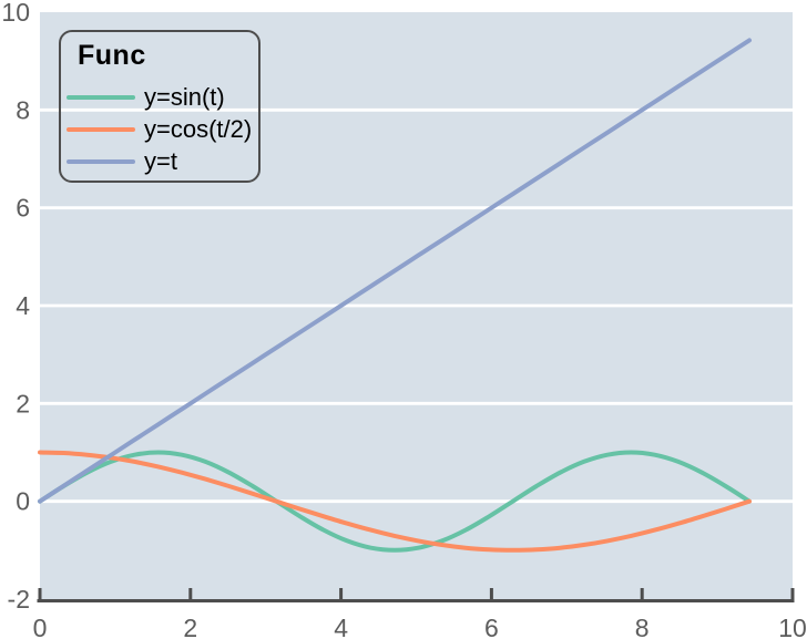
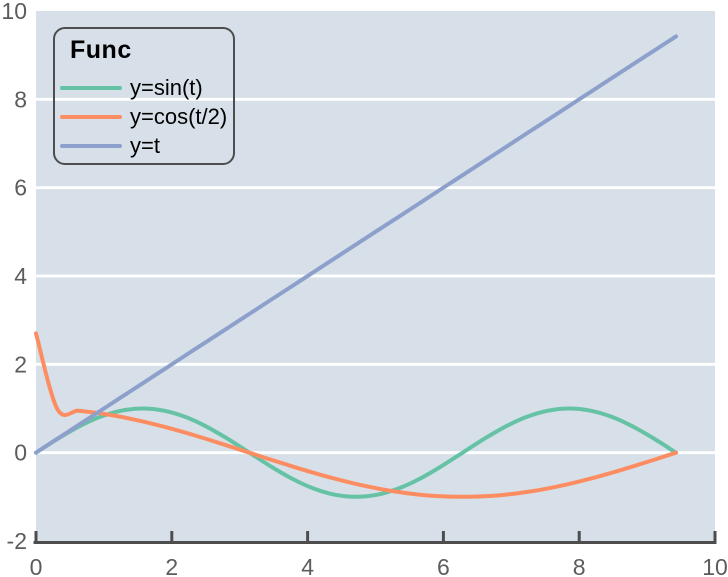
y=cos(t/2)/0: 1.0 -> 2.7
